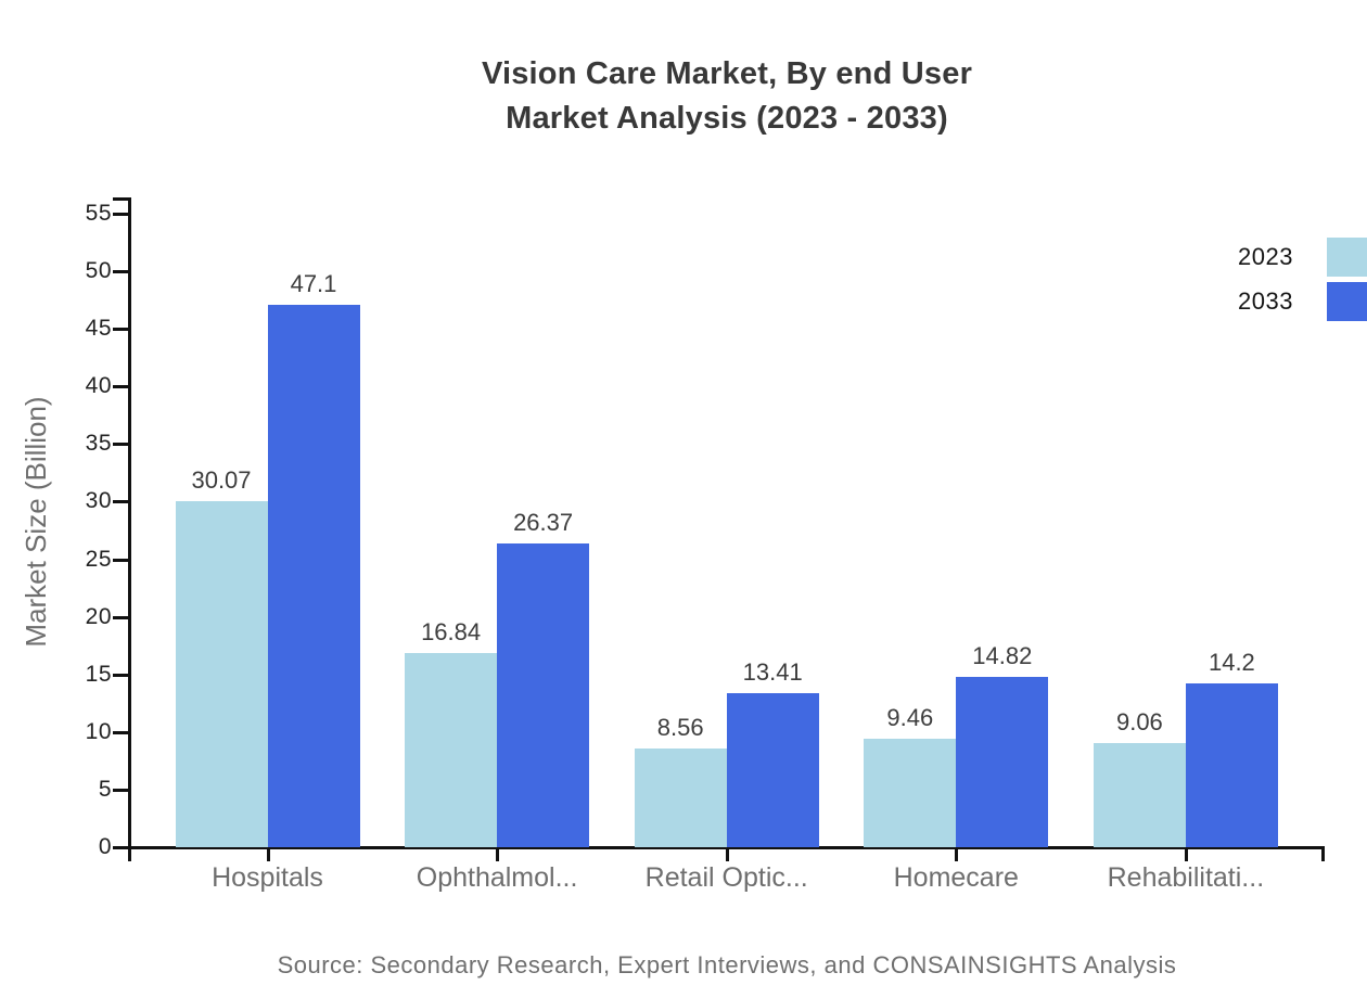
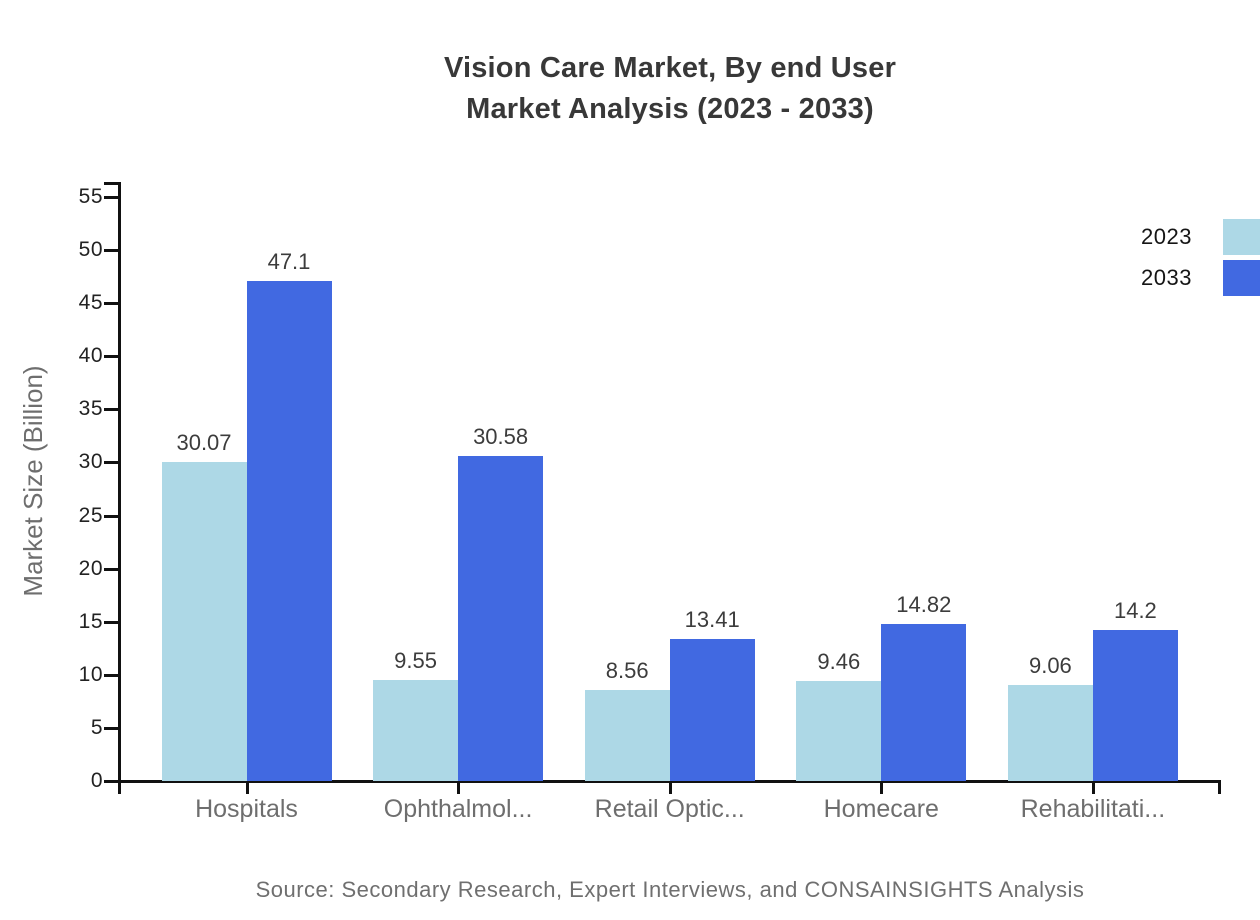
2023/Ophthalmol...: 16.84 -> 9.55
2033/Ophthalmol...: 26.37 -> 30.58
